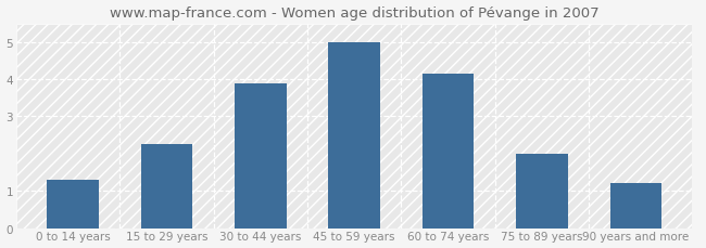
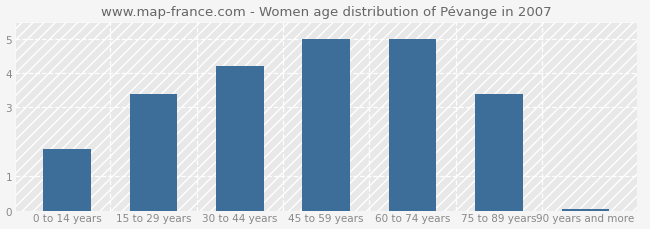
0 to 14 years: 1.30 -> 1.80
15 to 29 years: 2.25 -> 3.40
30 to 44 years: 3.90 -> 4.20
60 to 74 years: 4.15 -> 5.00
75 to 89 years: 2.00 -> 3.40
90 years and more: 1.20 -> 0.05
